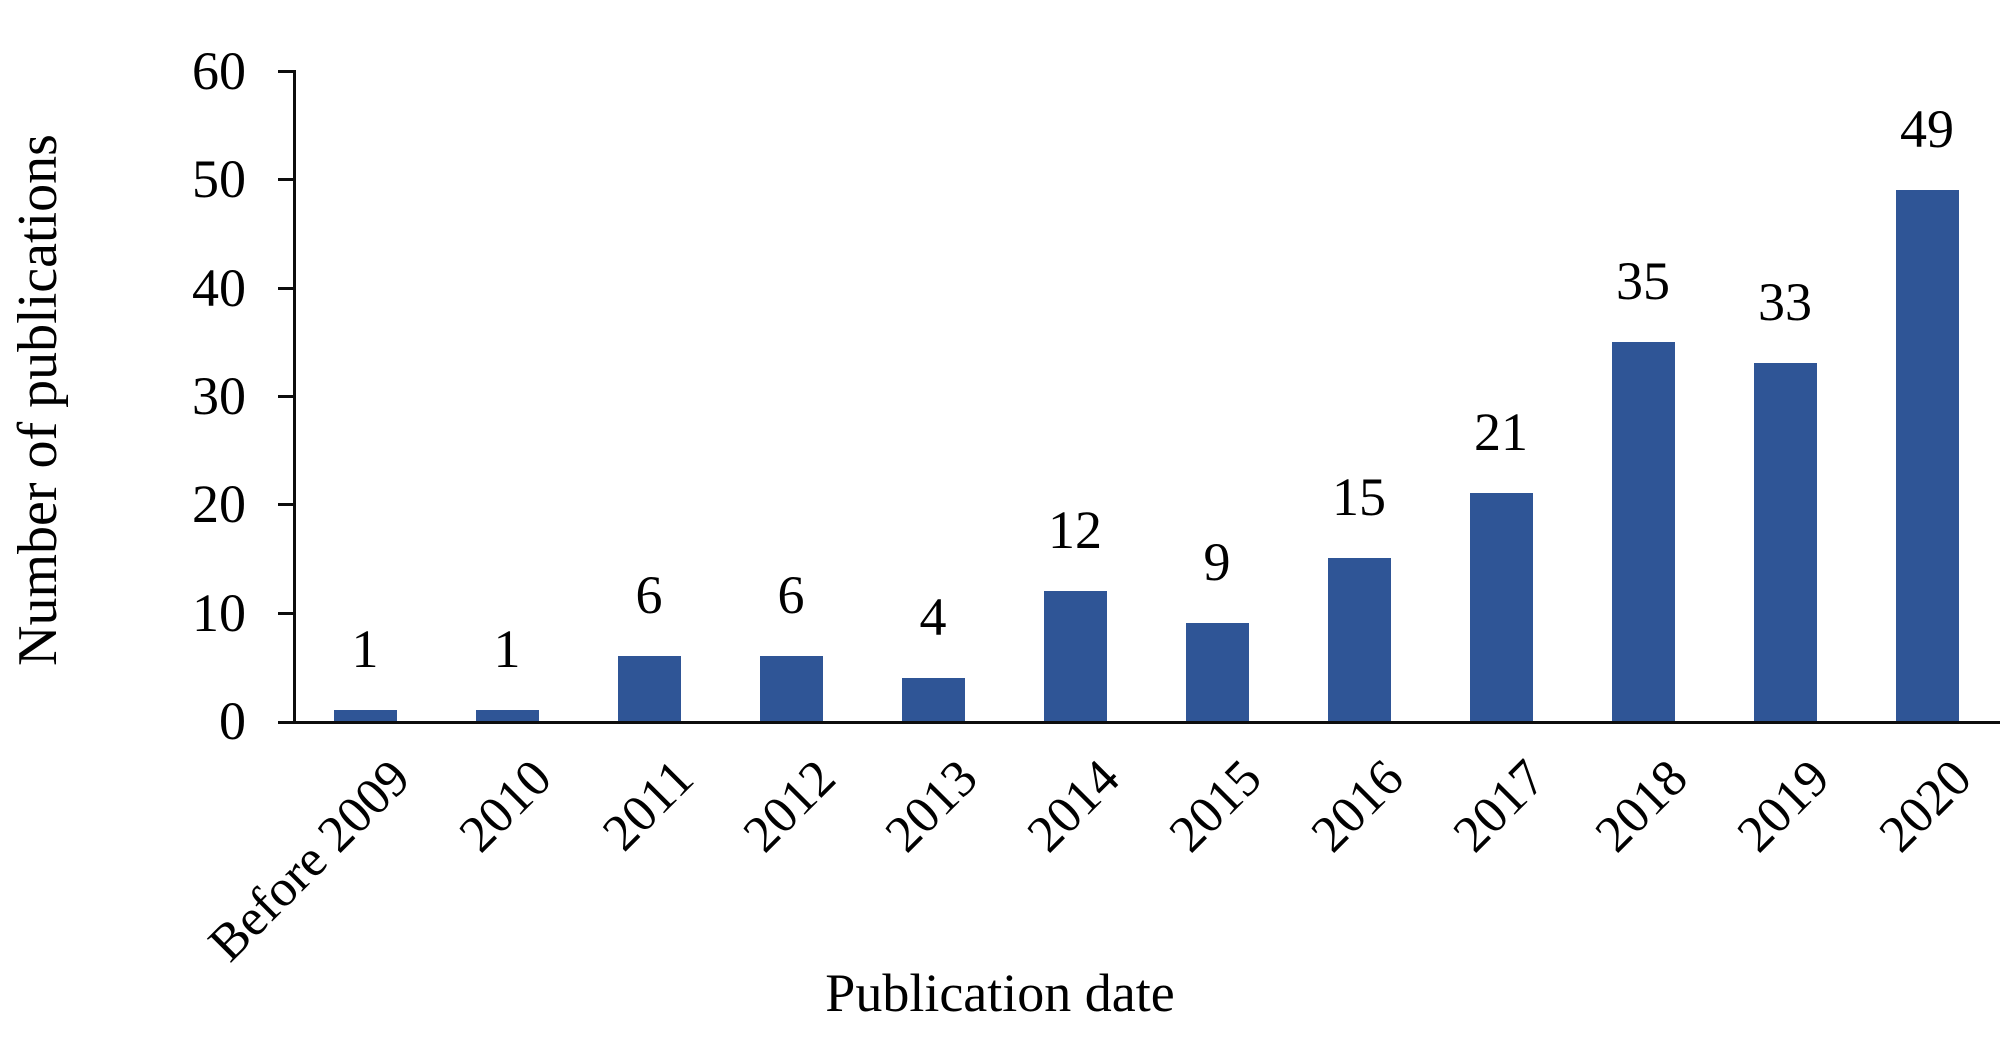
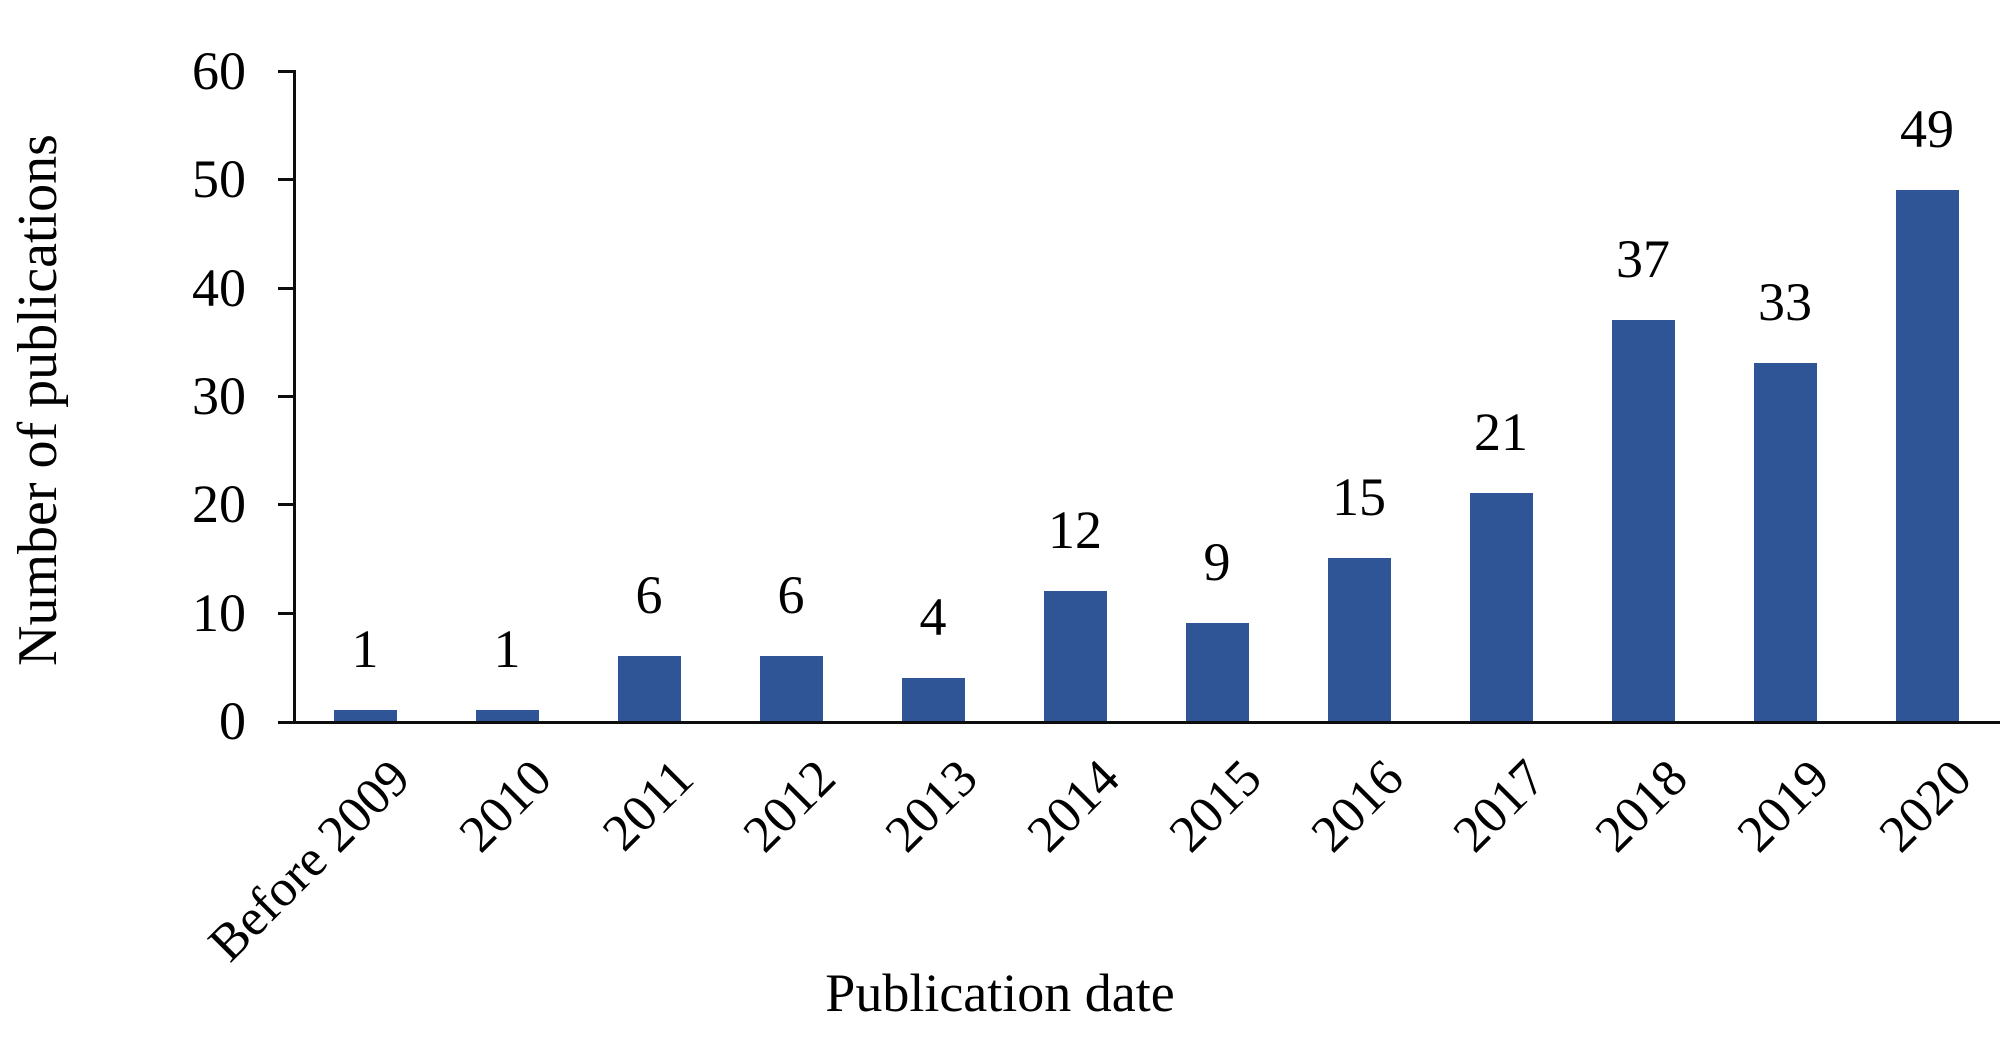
2018: 35 -> 37
